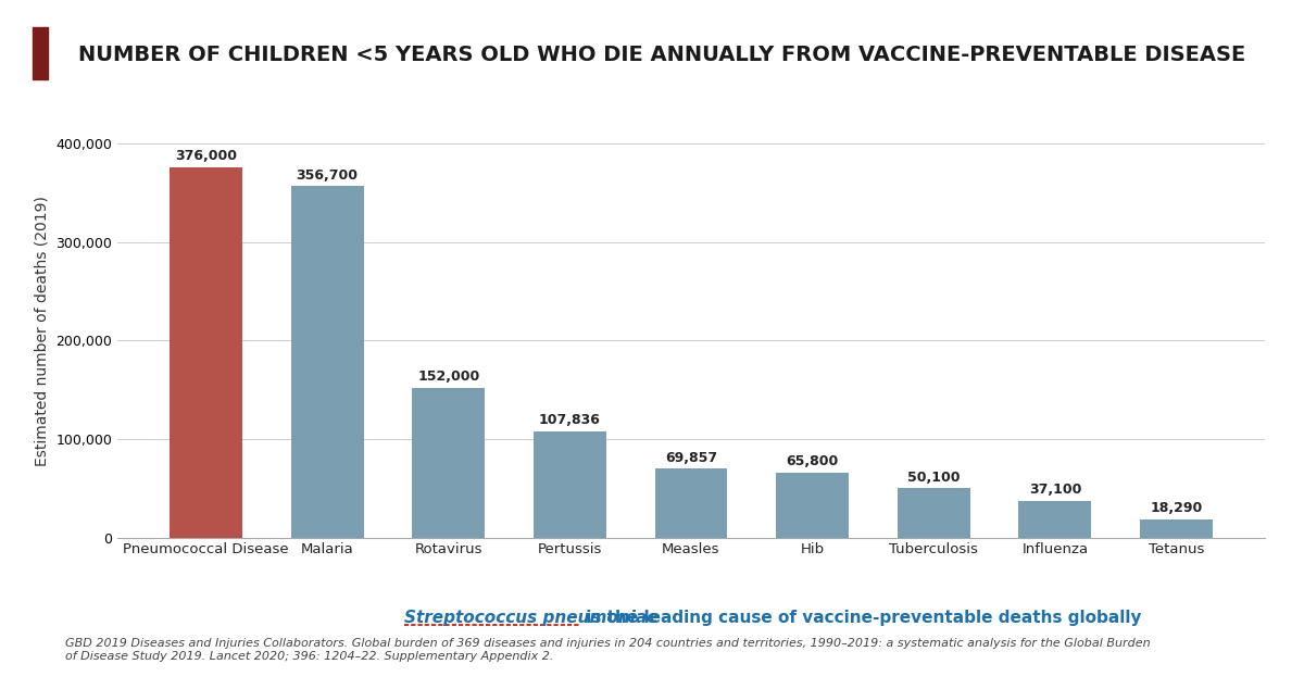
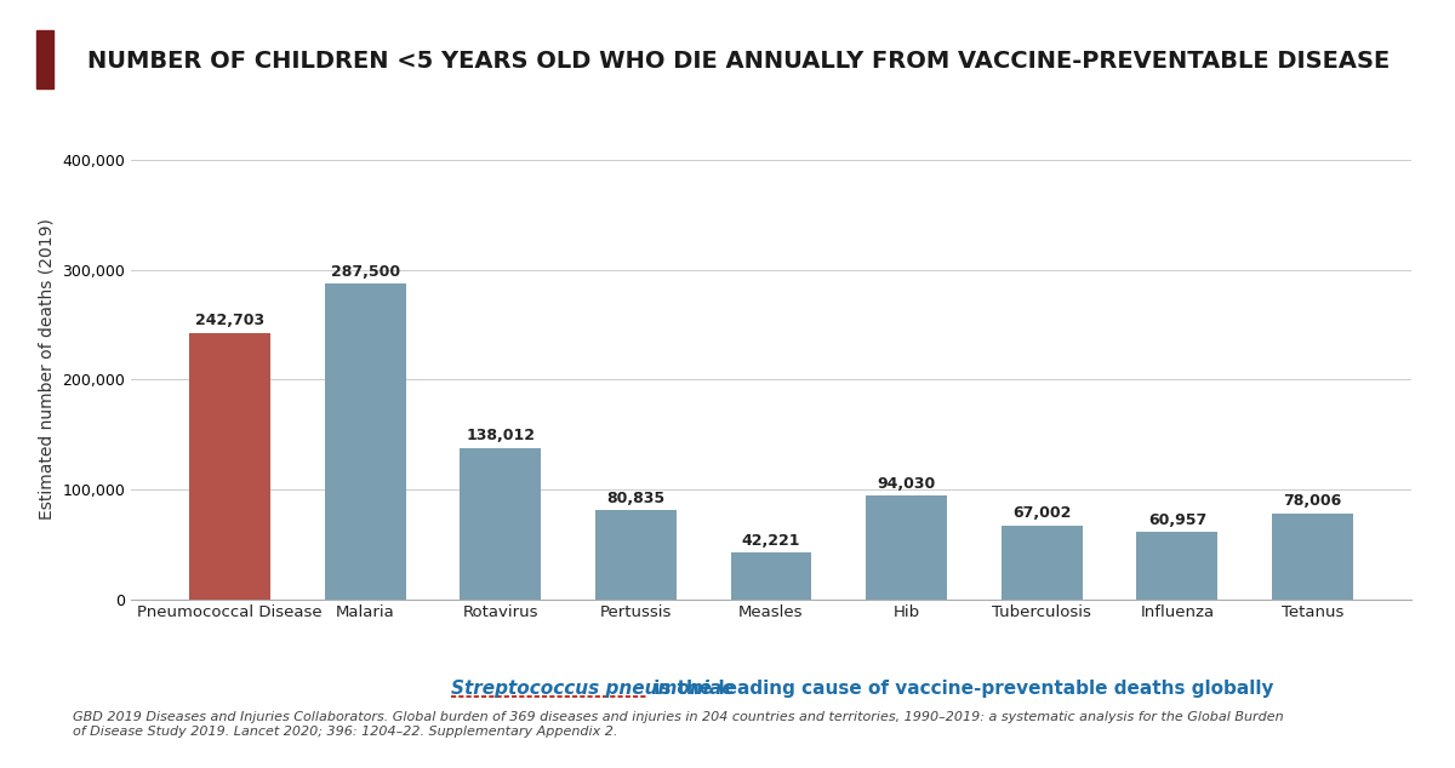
Pneumococcal Disease: 376,000 -> 242,703
Malaria: 356,700 -> 287,500
Rotavirus: 152,000 -> 138,012
Pertussis: 107,836 -> 80,835
Measles: 69,857 -> 42,221
Hib: 65,800 -> 94,030
Tuberculosis: 50,100 -> 67,002
Influenza: 37,100 -> 60,957
Tetanus: 18,290 -> 78,006
